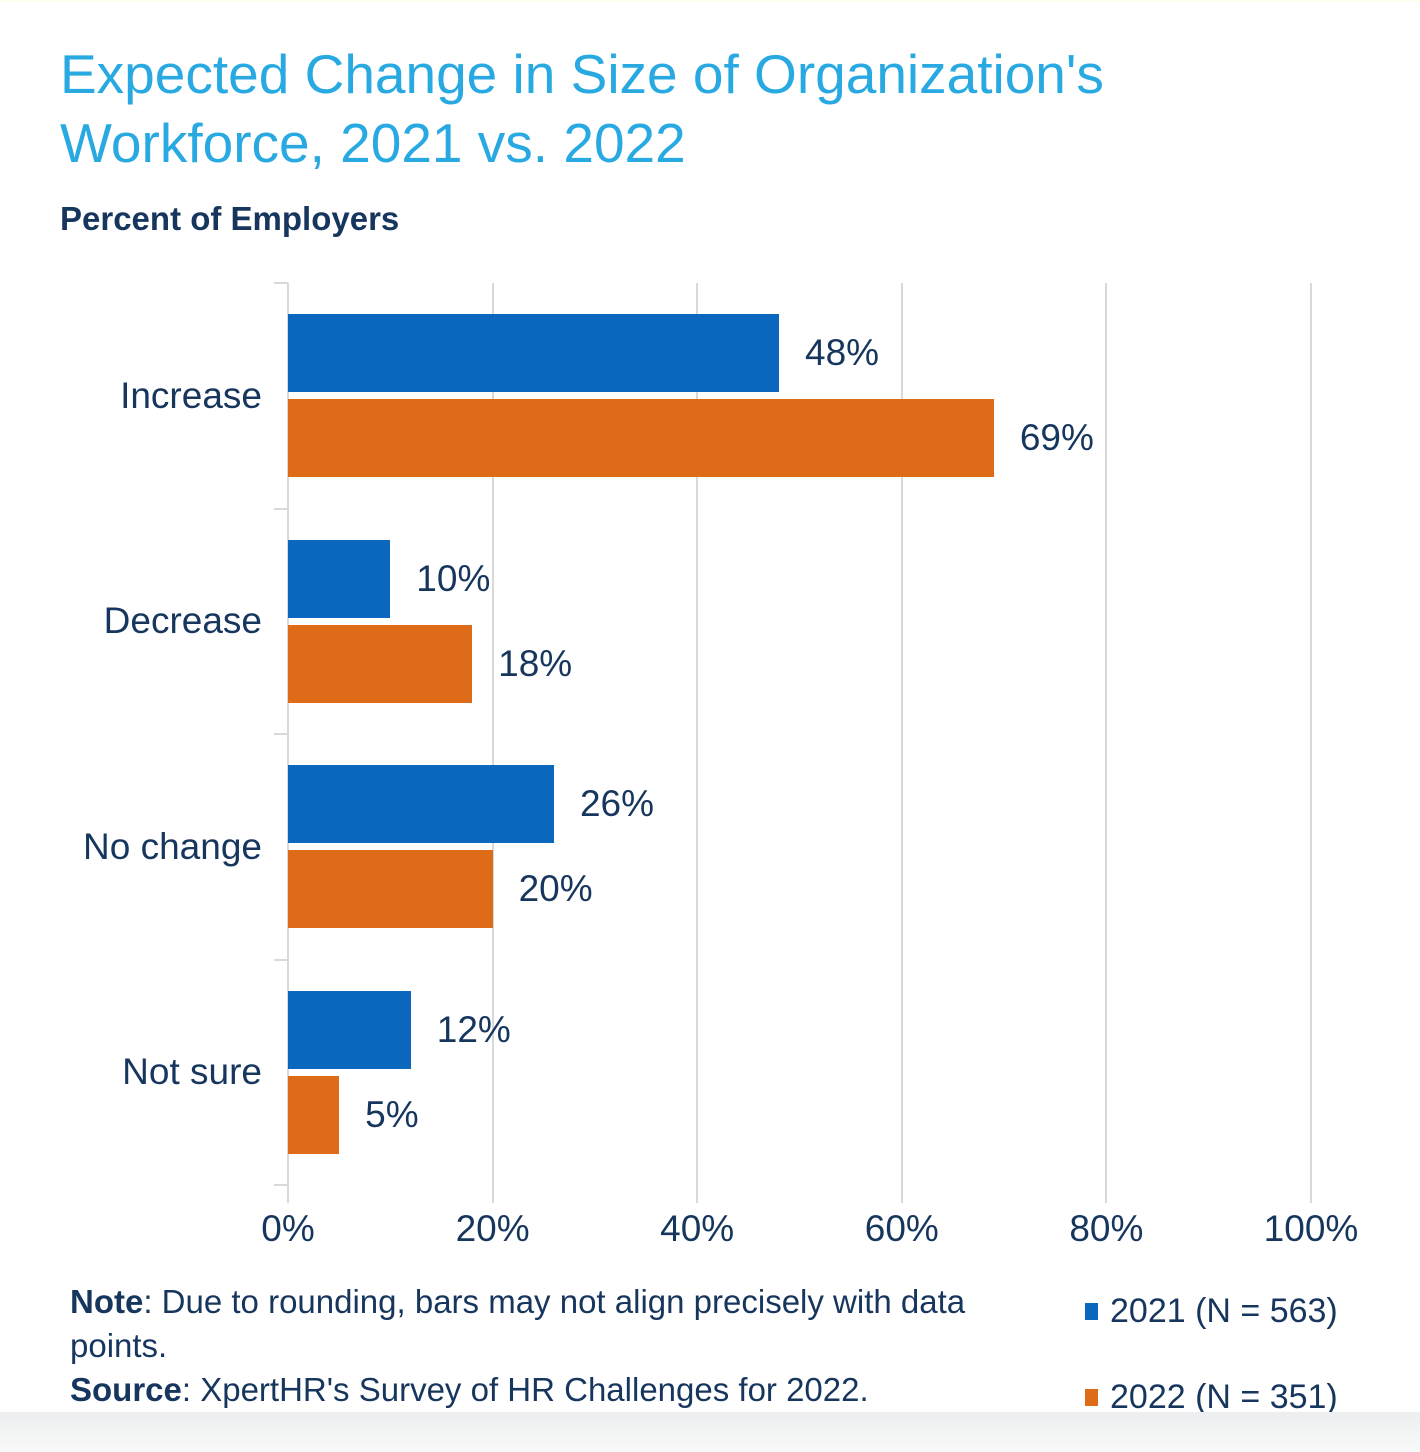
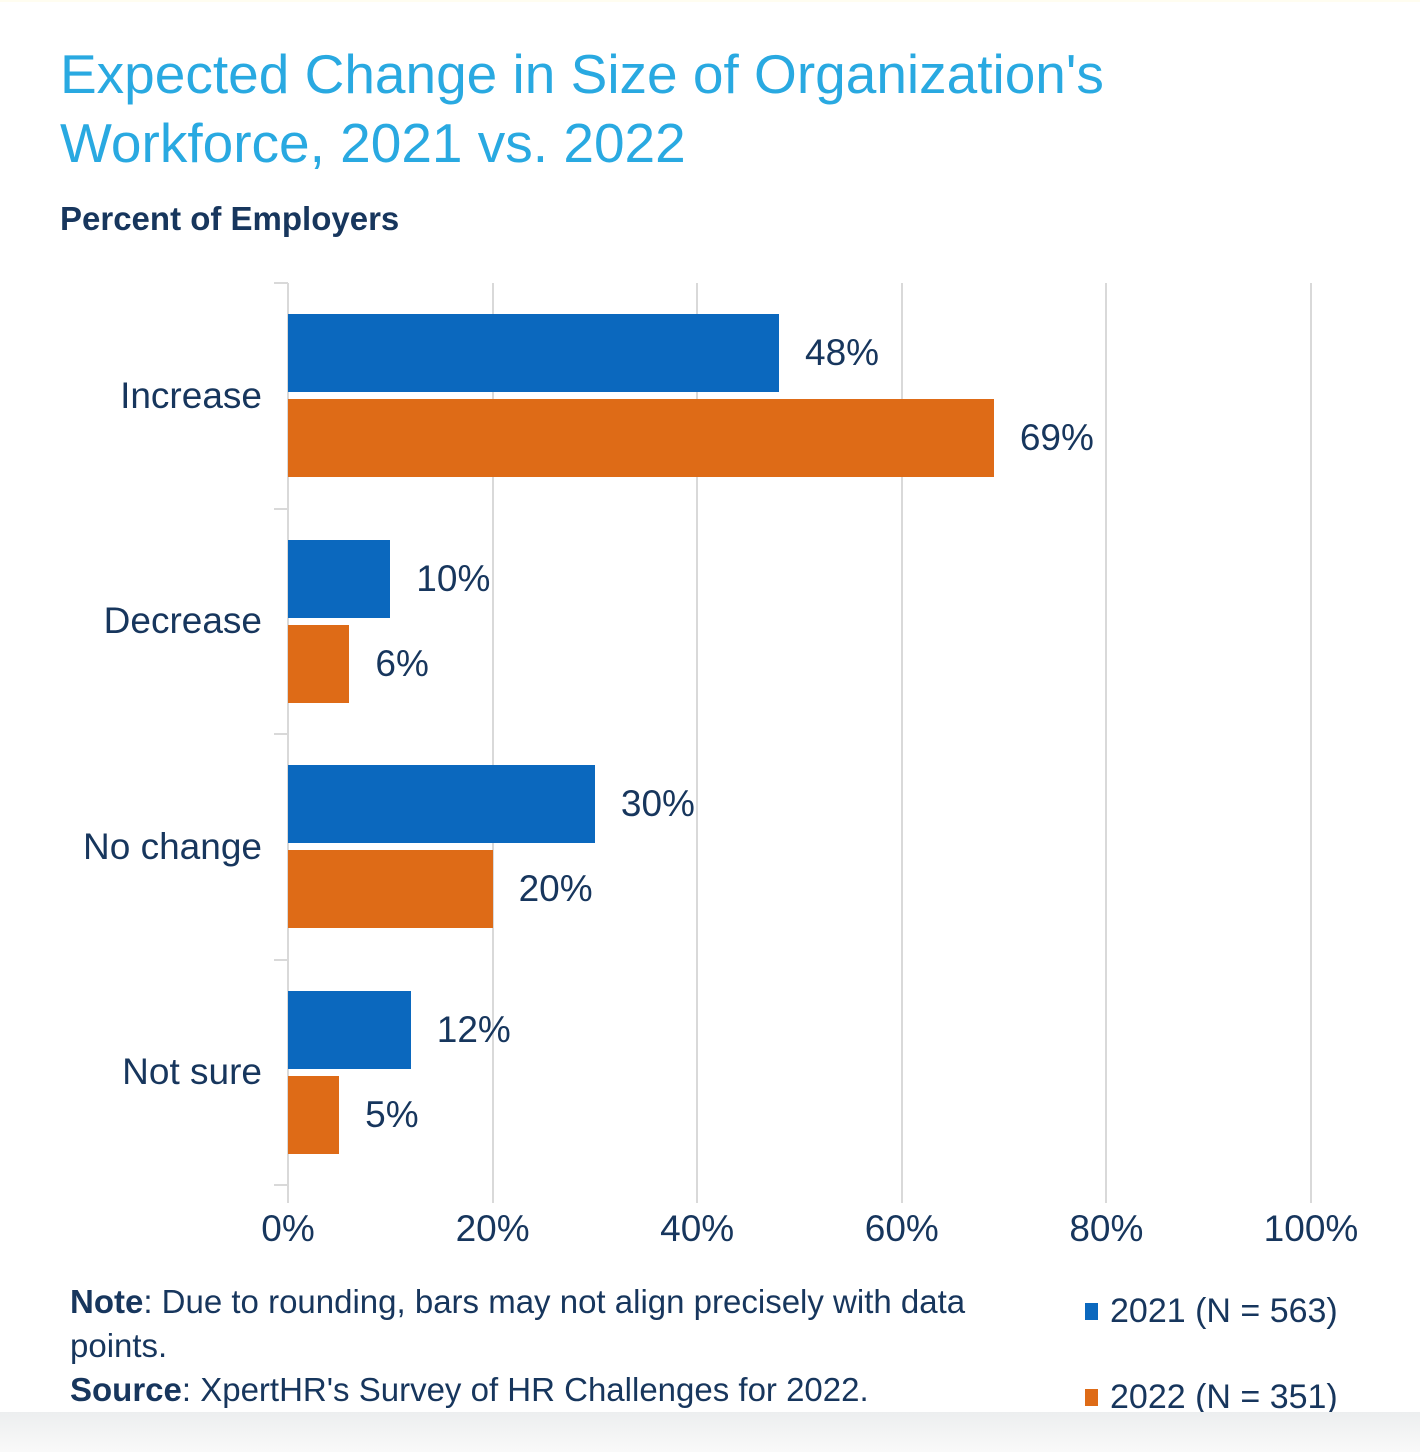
2022 (N = 351)/Decrease: 18% -> 6%
2021 (N = 563)/No change: 26% -> 30%
